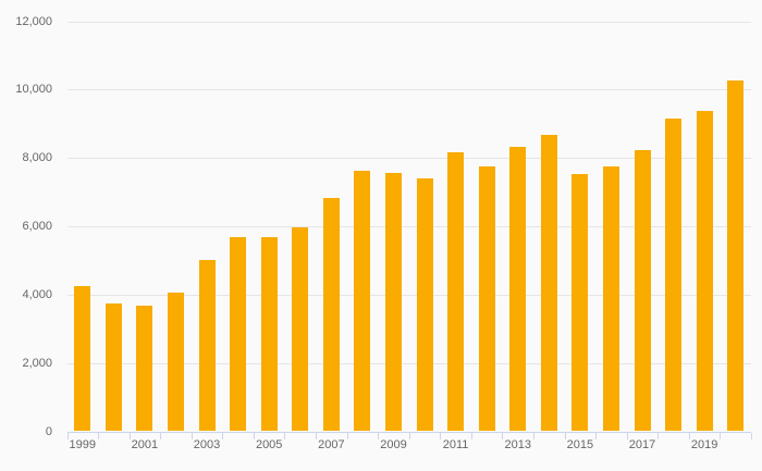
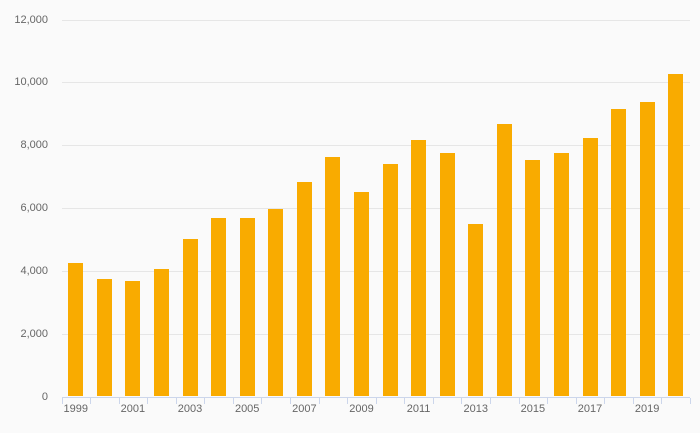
2009: 7600 -> 6500
2013: 8300 -> 5500
